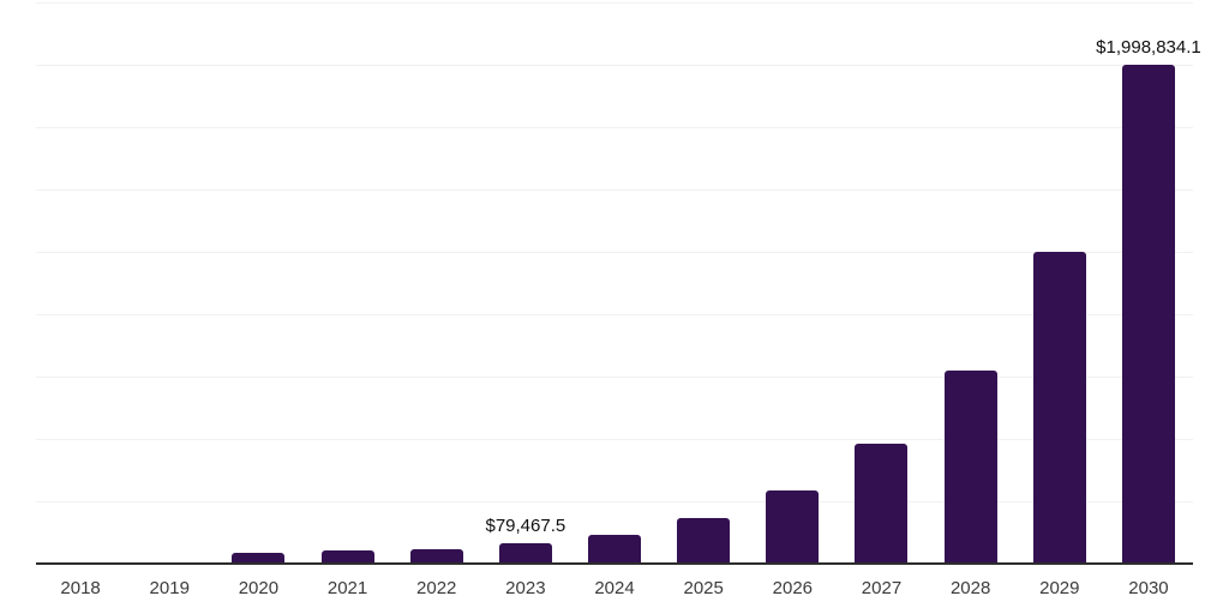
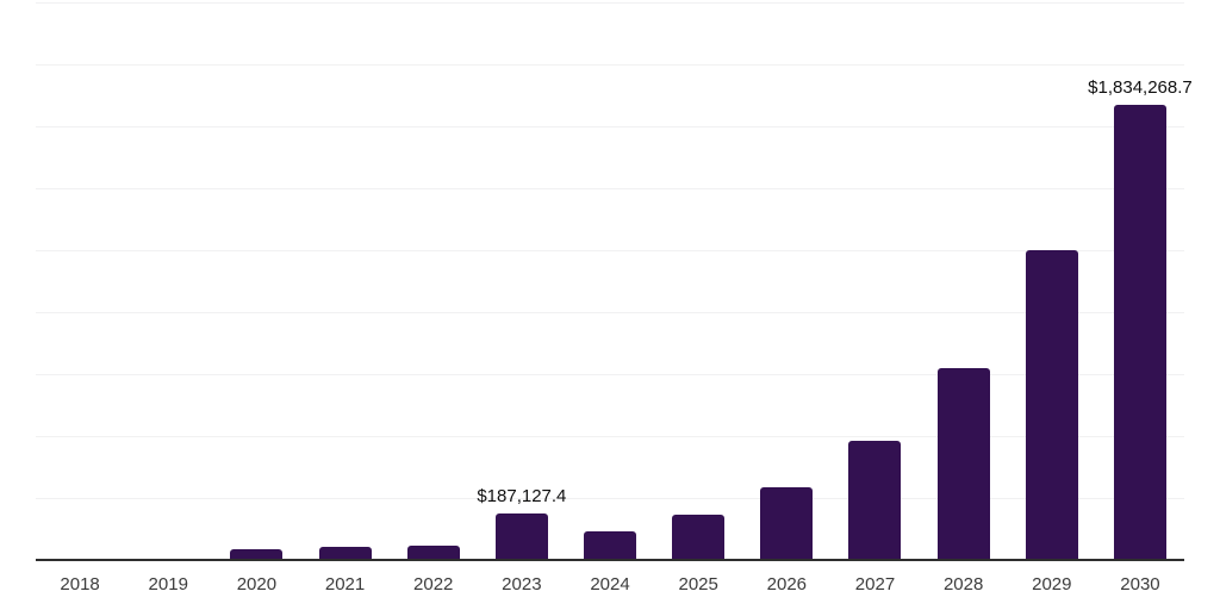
2023: $79,467.5 -> $187,127.4
2030: $1,998,834.1 -> $1,834,268.7
